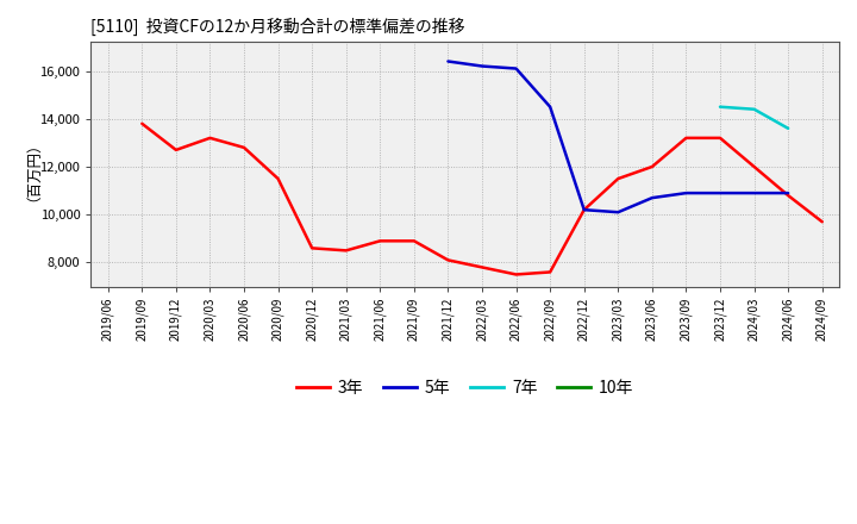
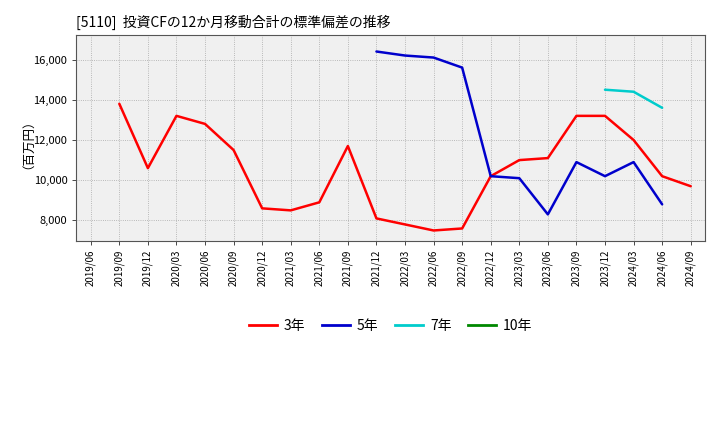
3年/2019/12: 12,700 -> 10,600
3年/2021/09: 8,900 -> 11,700
5年/2022/09: 14,500 -> 15,600
3年/2023/03: 11,500 -> 11,000
3年/2023/06: 12,000 -> 11,100
5年/2023/06: 10,700 -> 8,300
5年/2023/12: 10,900 -> 10,200
3年/2024/06: 10,800 -> 10,200
5年/2024/06: 10,900 -> 8,800
